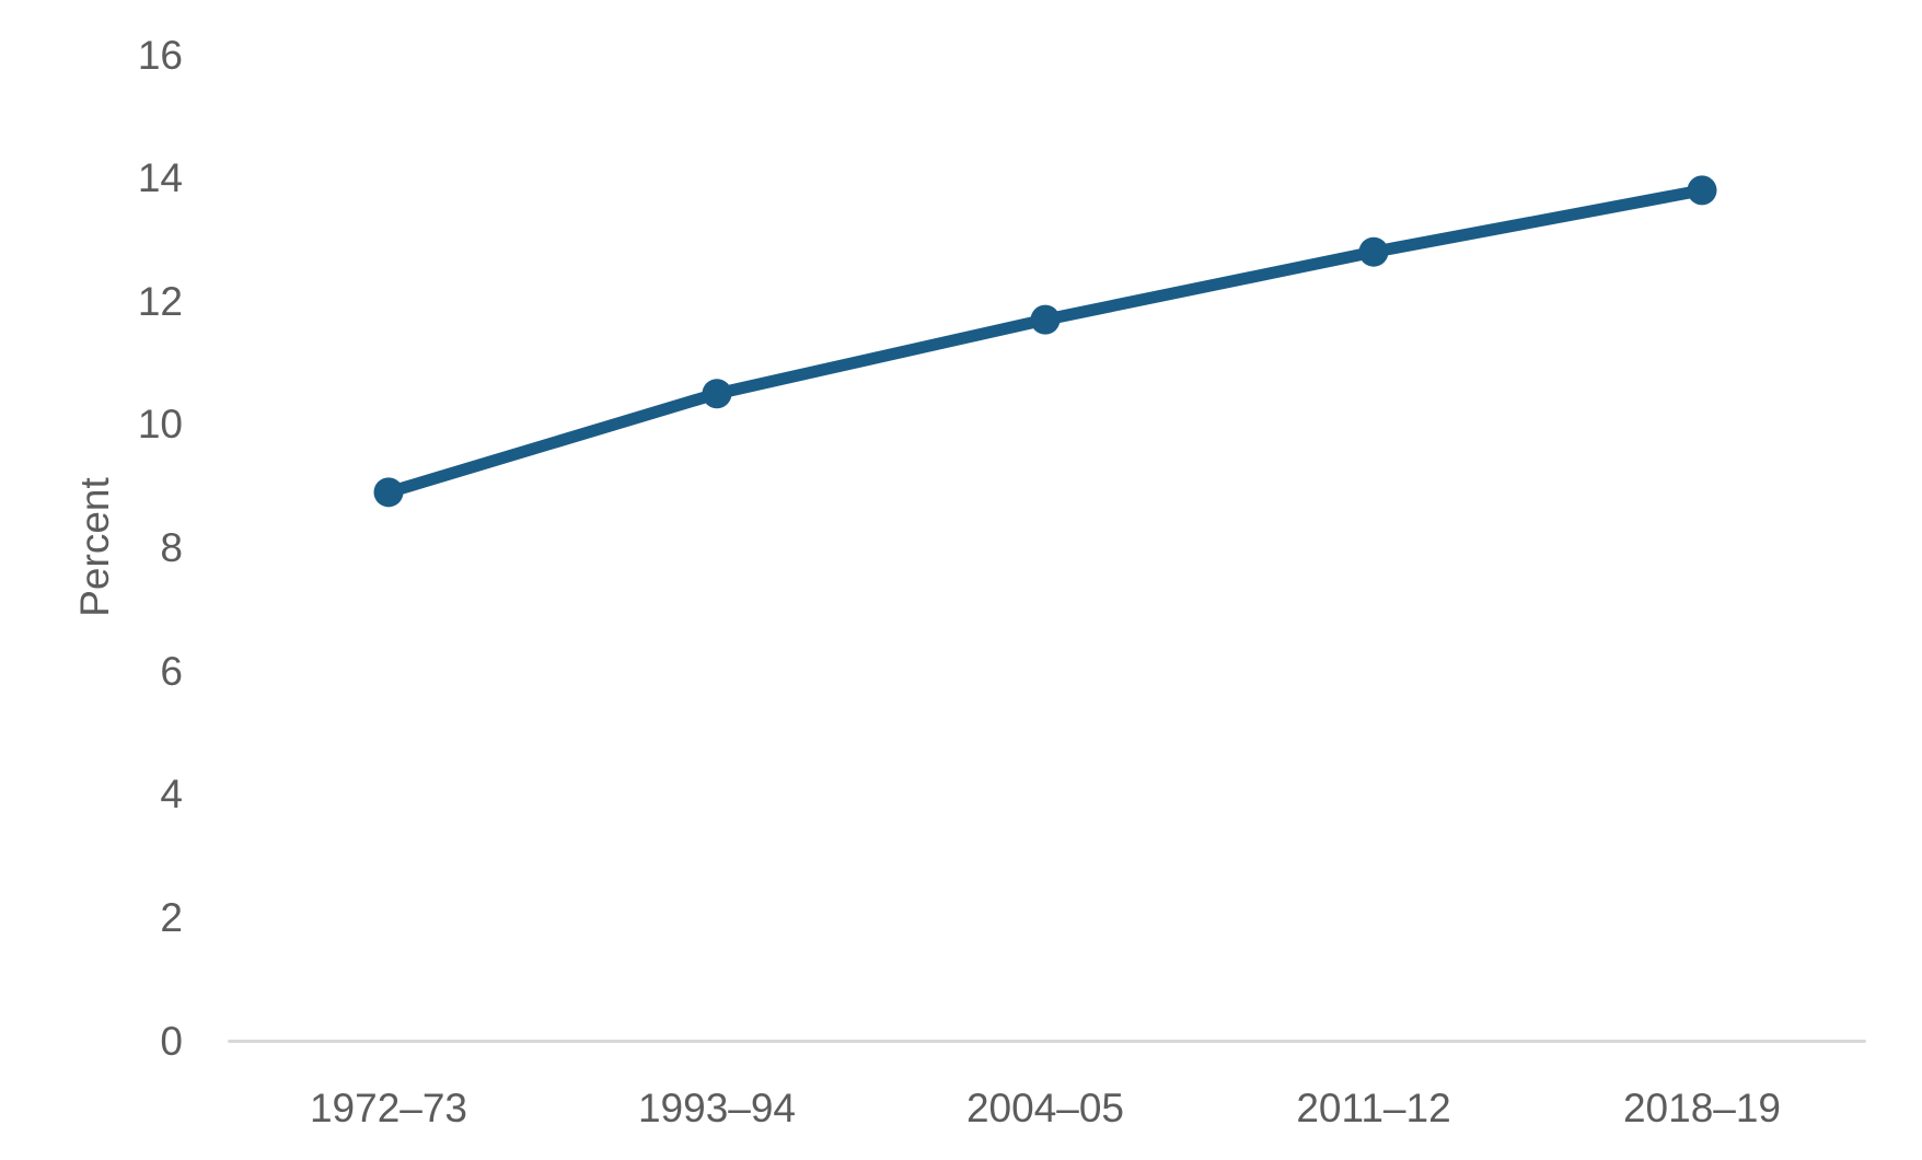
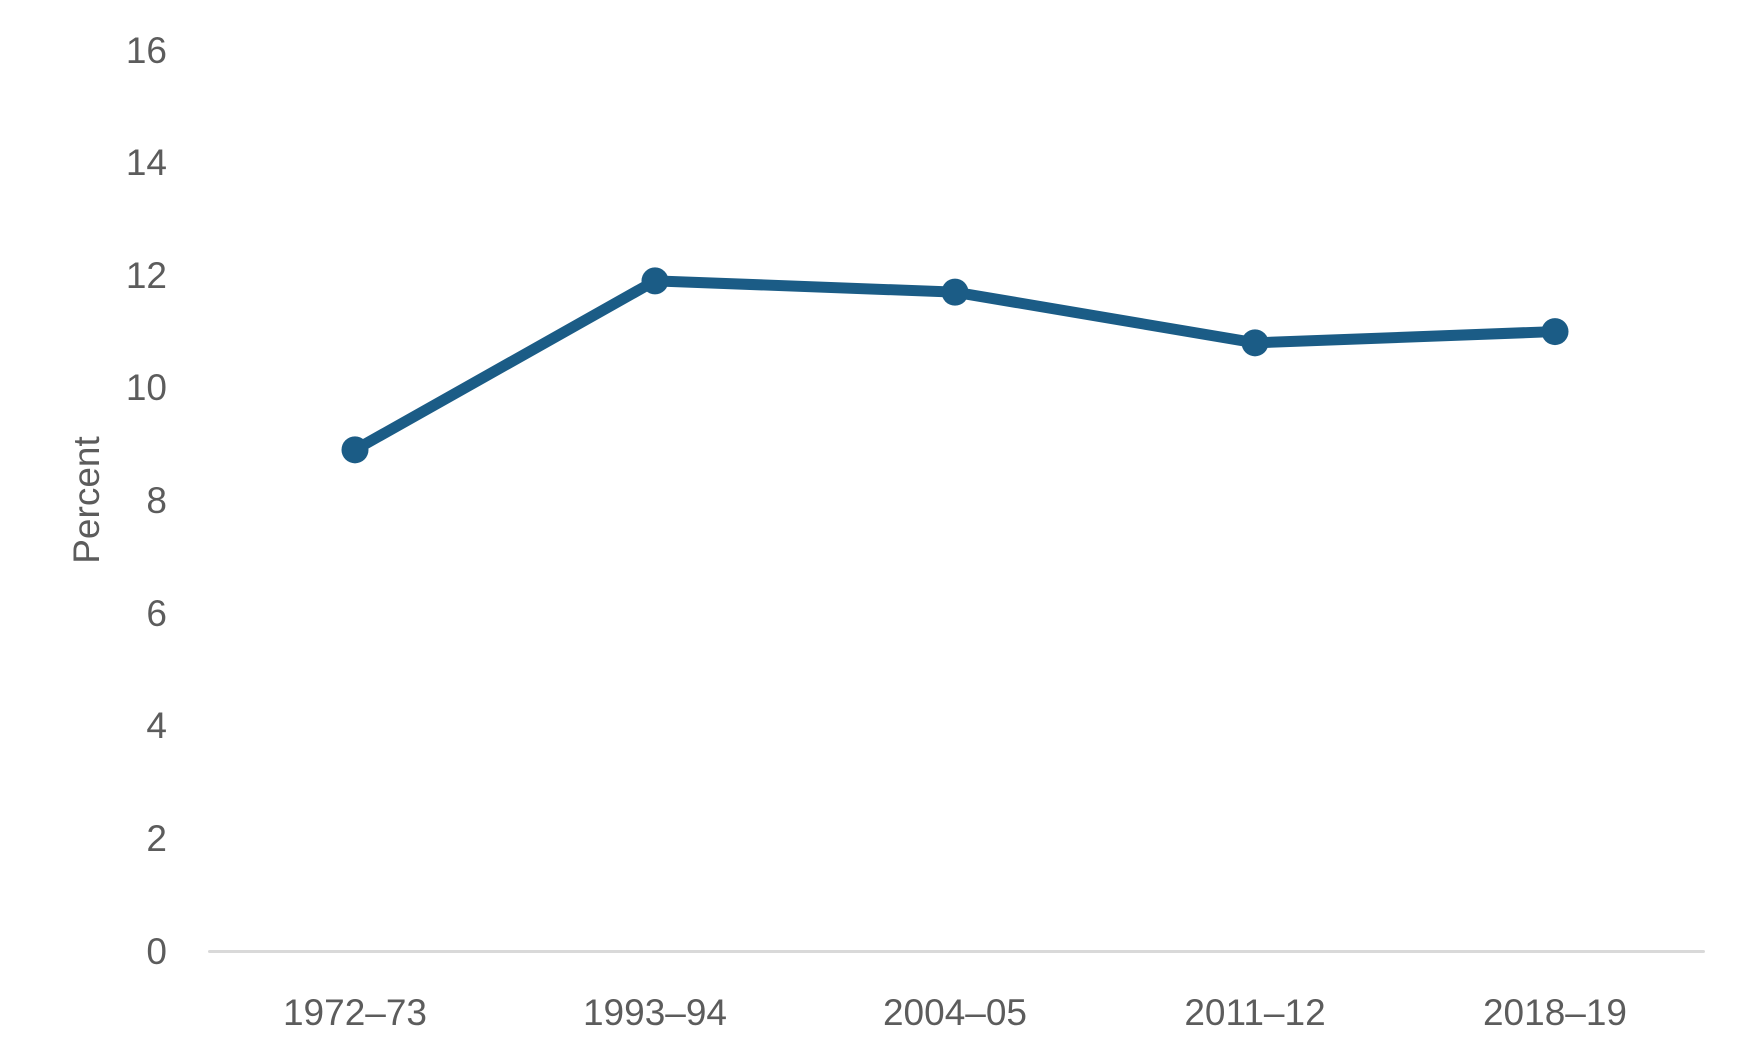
1993–94: 10.5 -> 11.9
2011–12: 12.8 -> 10.8
2018–19: 13.8 -> 11.0
